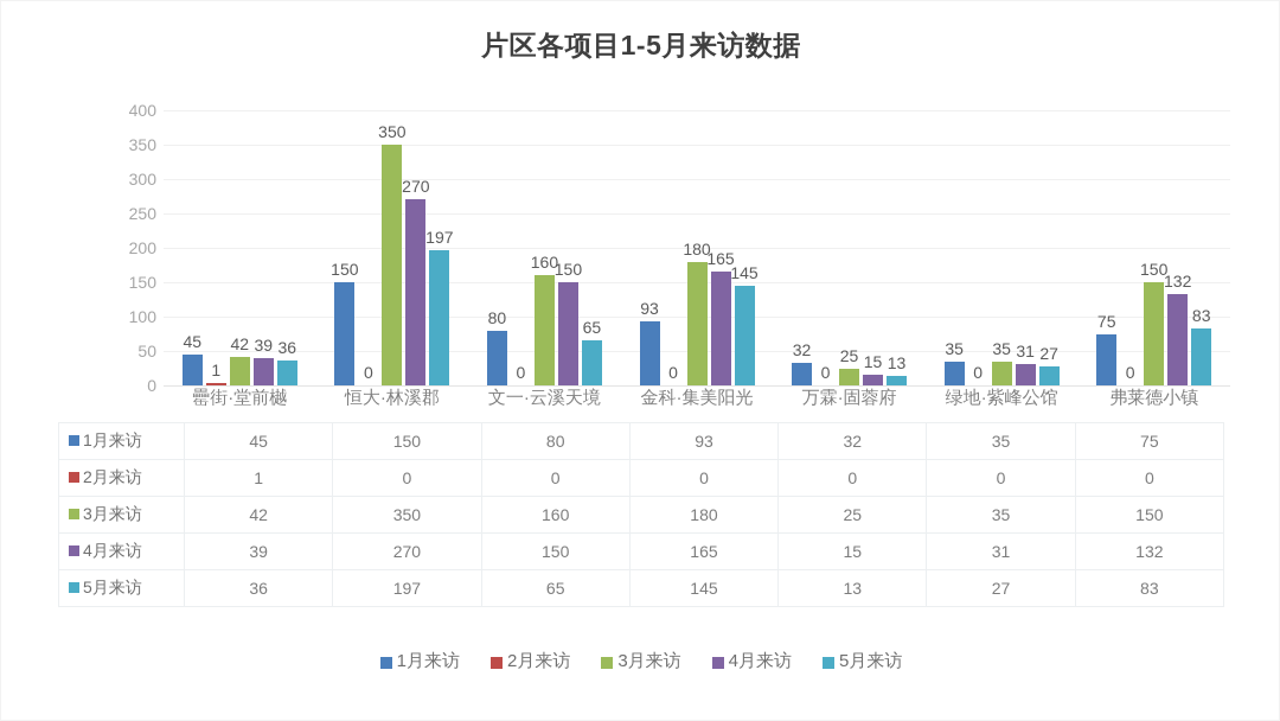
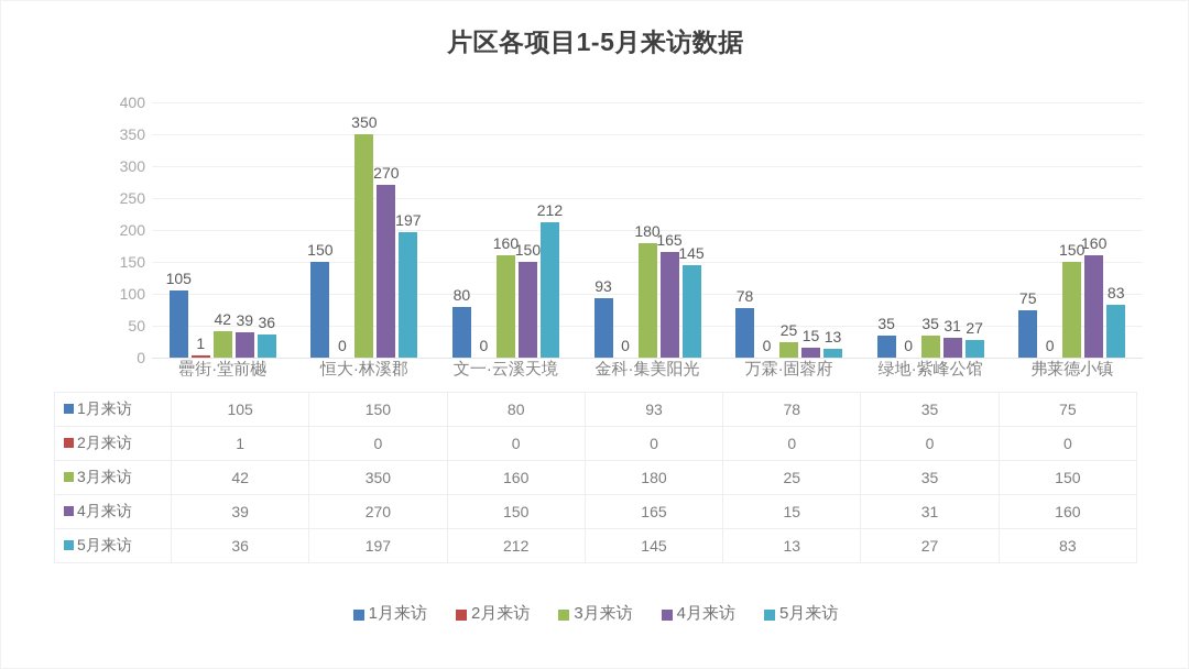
1月来访/罍街·堂前樾: 45 -> 105
5月来访/文一·云溪天境: 65 -> 212
1月来访/万霖·固蓉府: 32 -> 78
4月来访/弗莱德小镇: 132 -> 160
